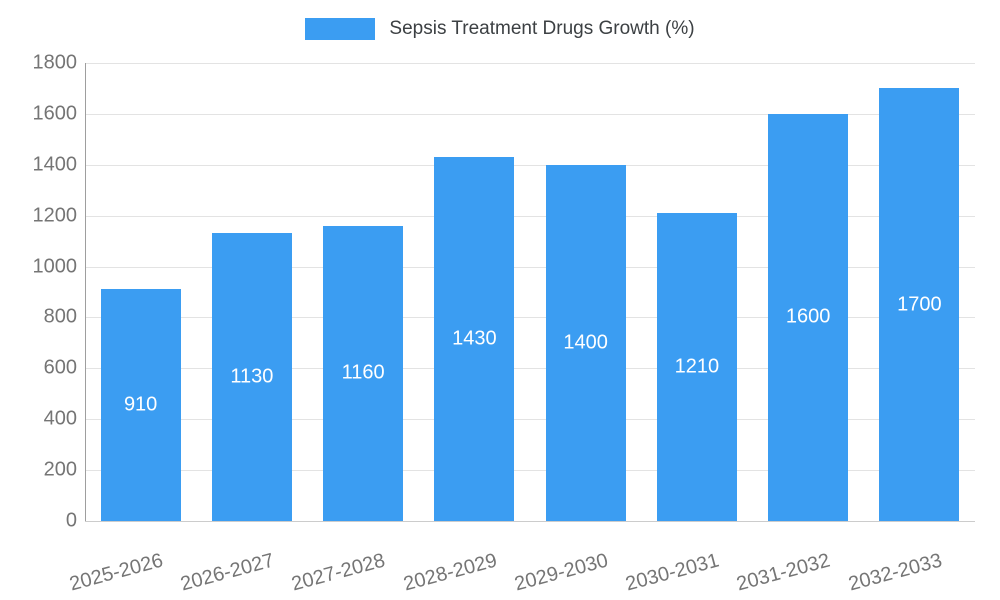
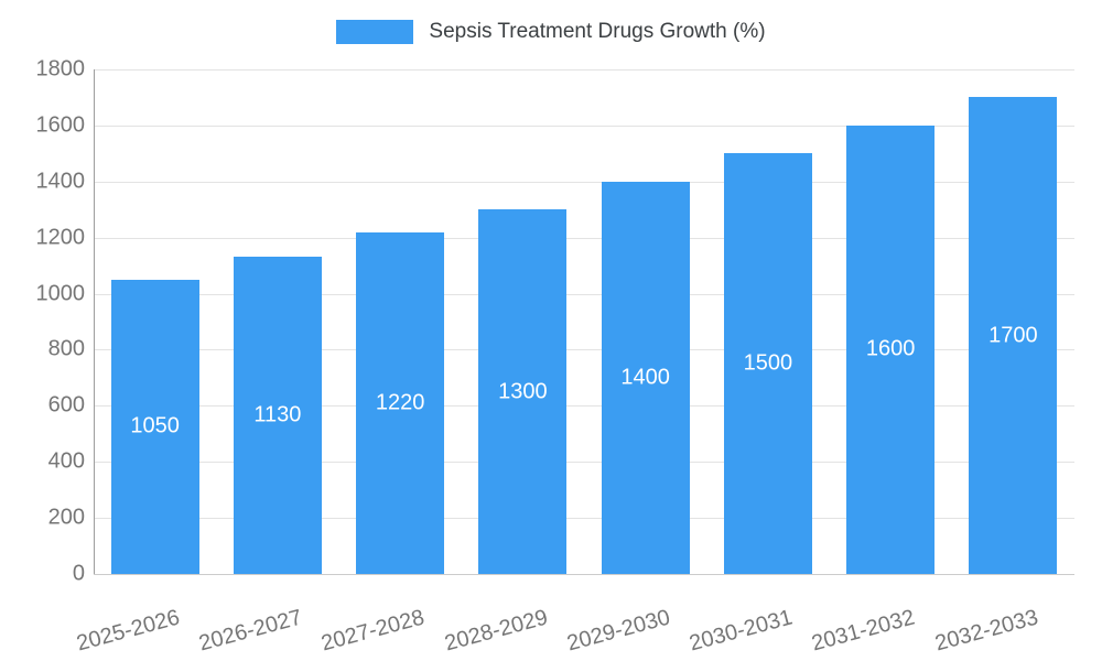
2025-2026: 910 -> 1050
2027-2028: 1160 -> 1220
2028-2029: 1430 -> 1300
2030-2031: 1210 -> 1500
